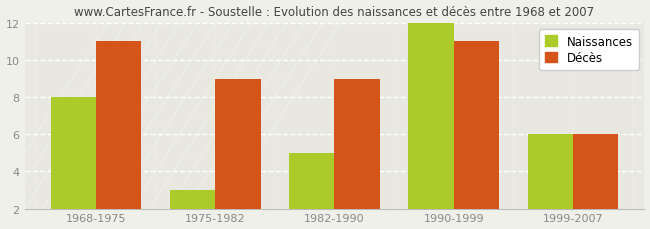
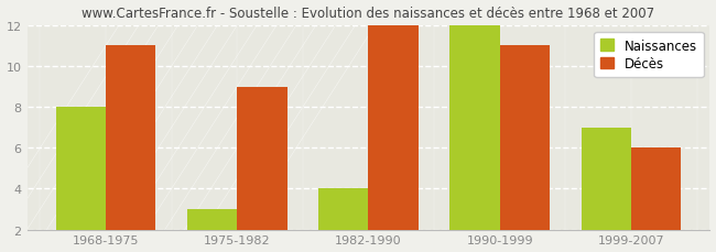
Naissances/1982-1990: 5 -> 4
Décès/1982-1990: 9 -> 12
Naissances/1999-2007: 6 -> 7
